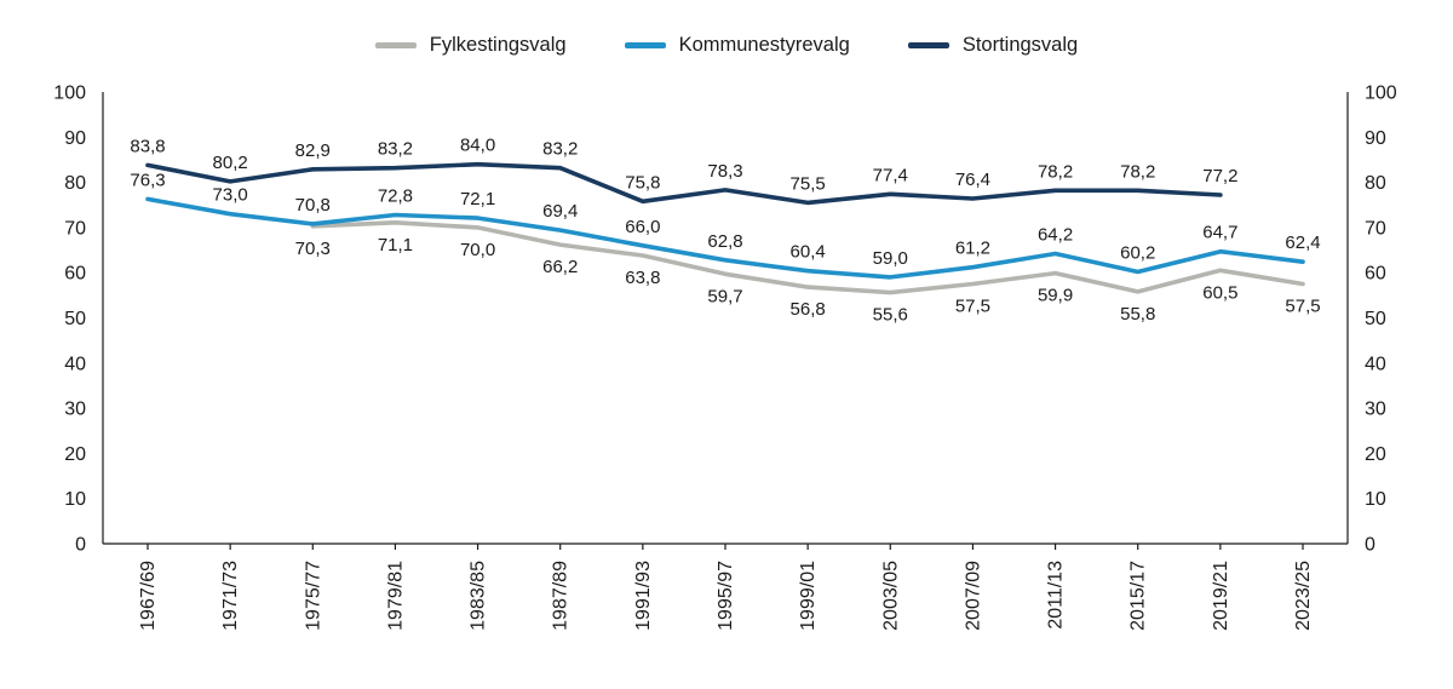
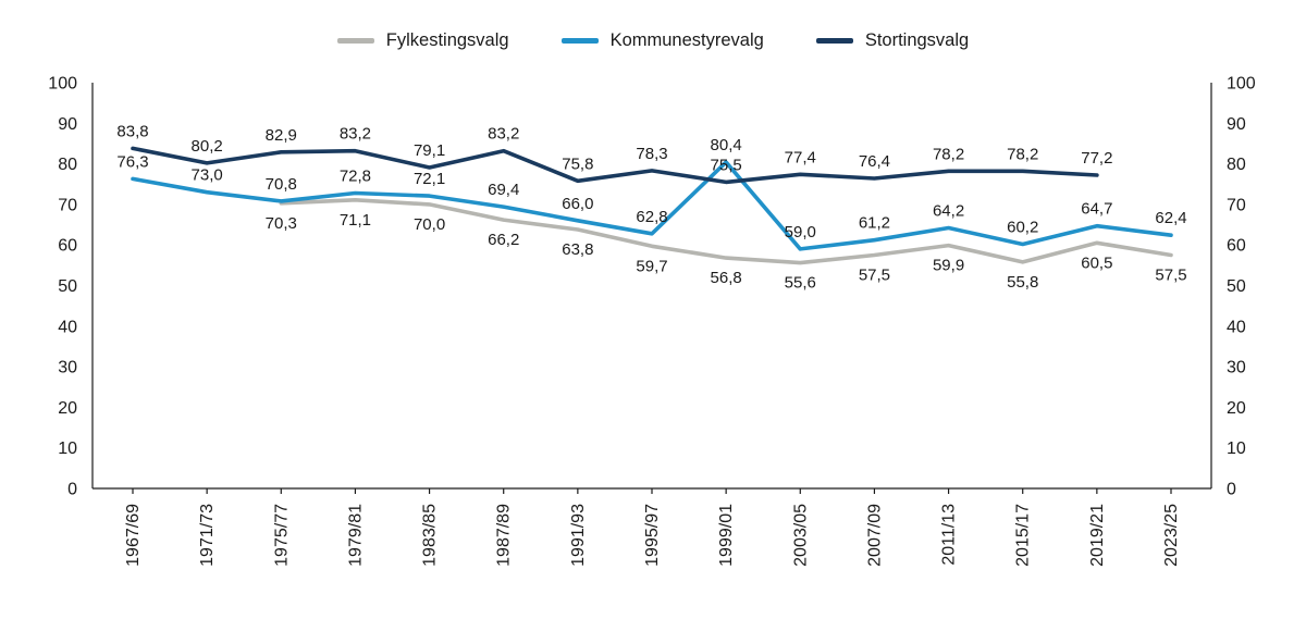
Stortingsvalg/1983/85: 84,0 -> 79,1
Kommunestyrevalg/1999/01: 60,4 -> 80,4
